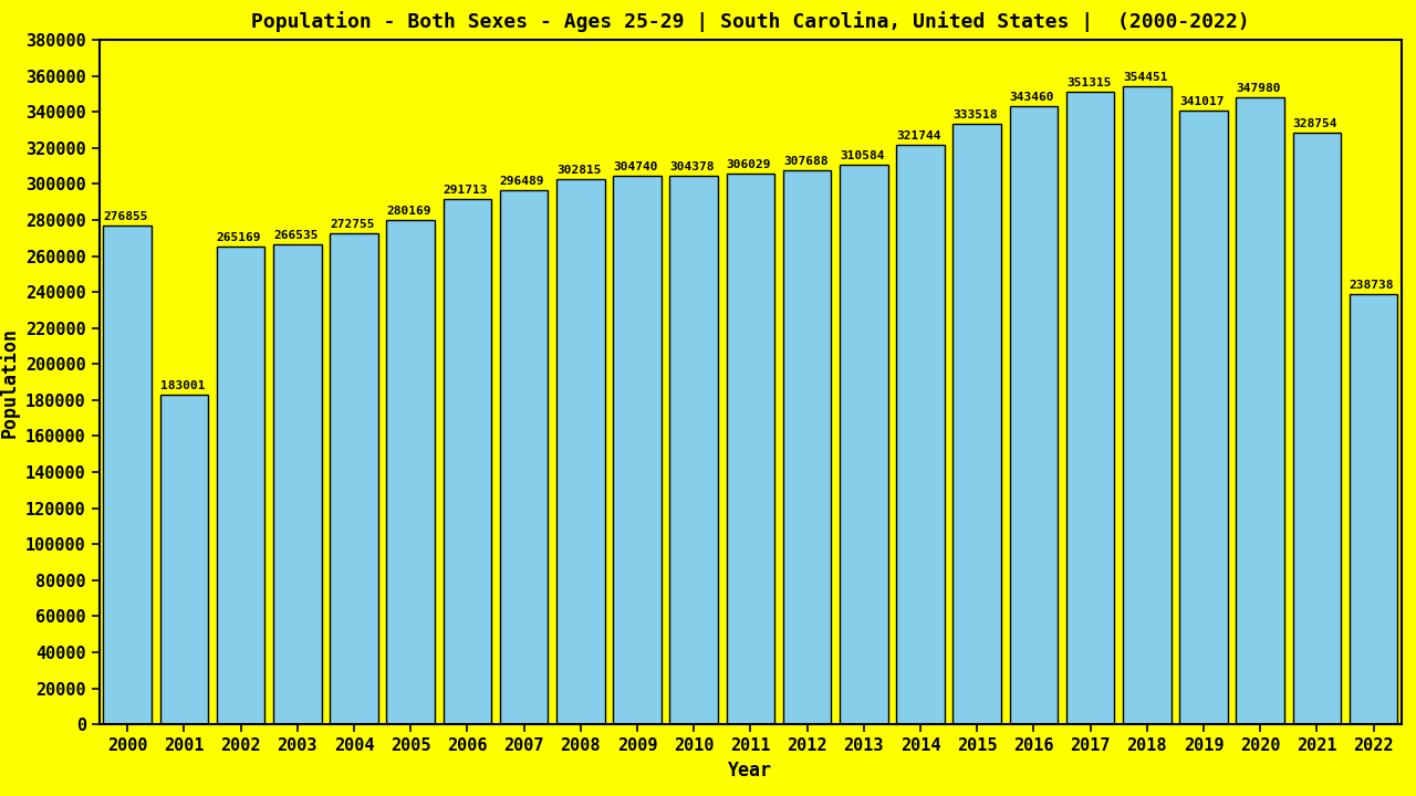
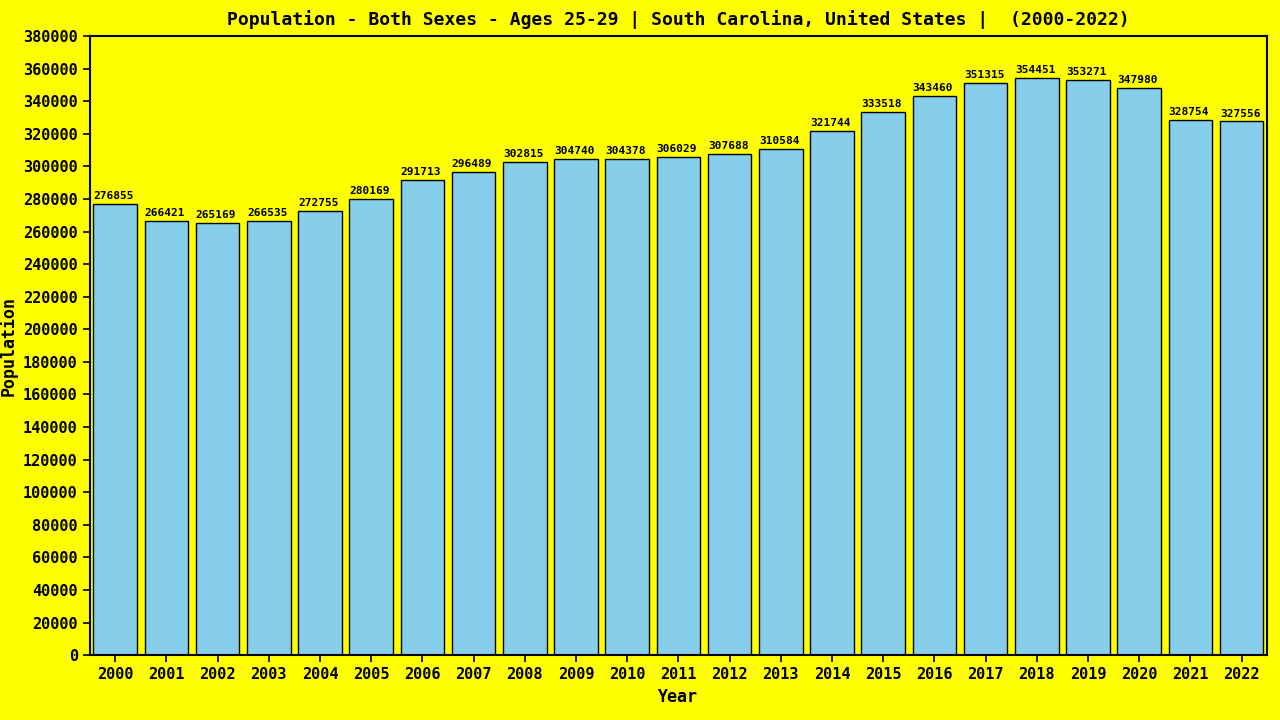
2001: 183001 -> 266421
2019: 341017 -> 353271
2022: 238738 -> 327556
